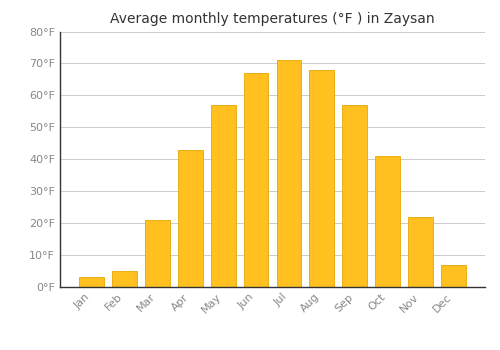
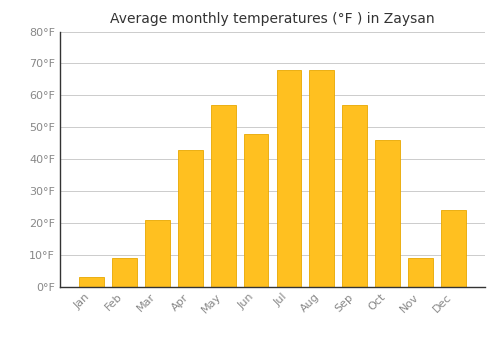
Feb: 5°F -> 9°F
Jun: 67°F -> 48°F
Jul: 71°F -> 68°F
Oct: 41°F -> 46°F
Nov: 22°F -> 9°F
Dec: 7°F -> 24°F
